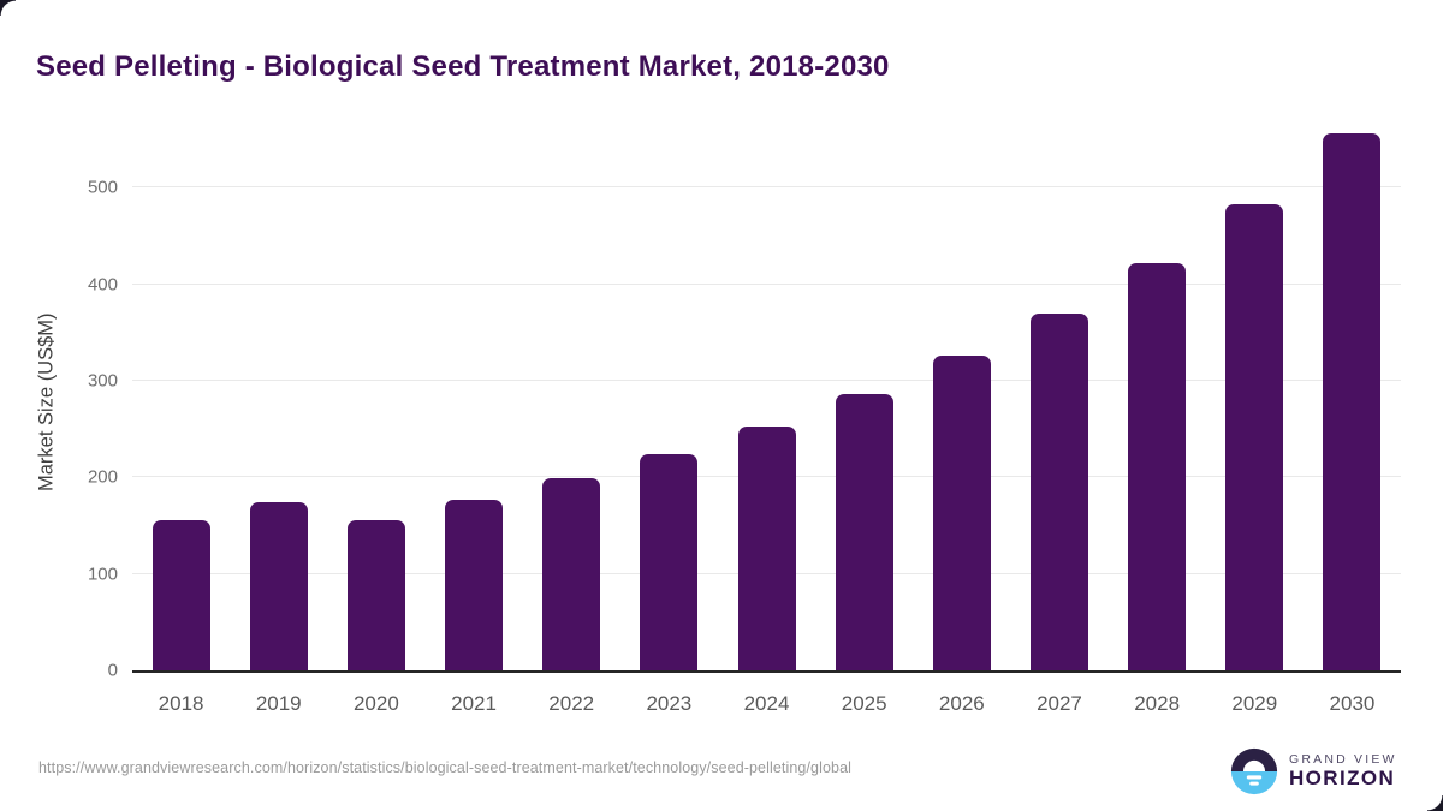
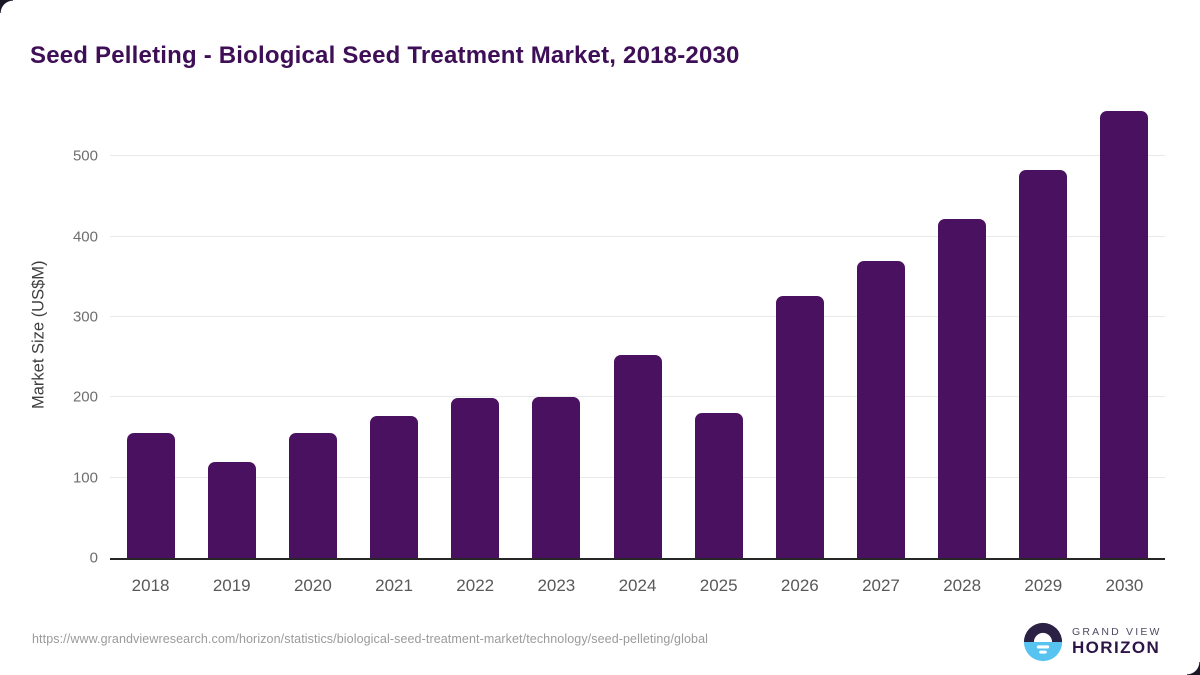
2019: 170 -> 120
2023: 220 -> 200
2025: 290 -> 180
